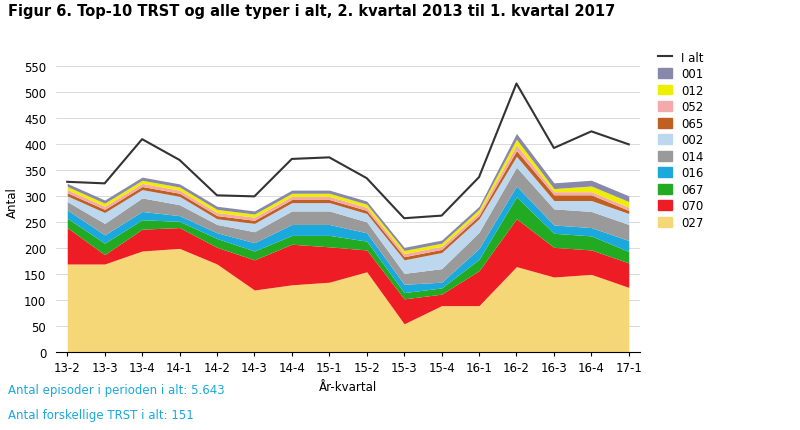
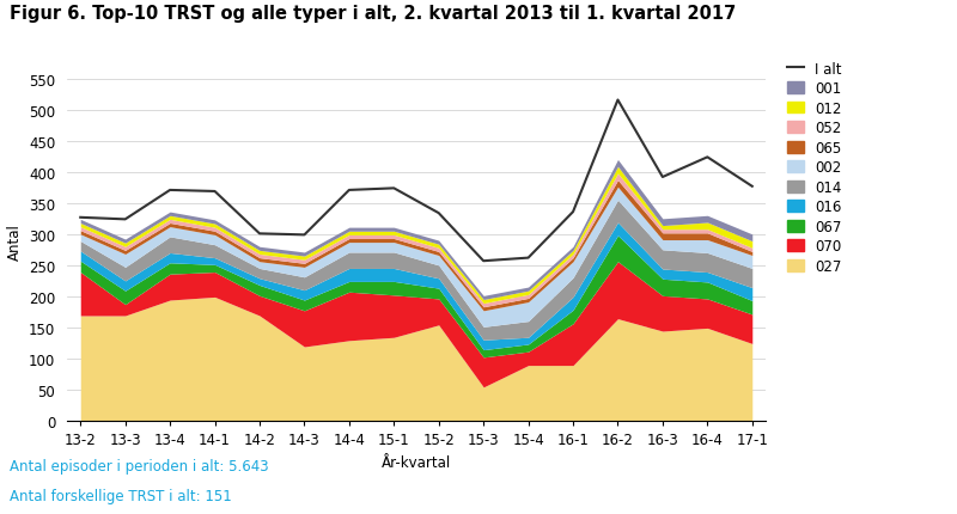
I alt/13-4: 410 -> 372
I alt/17-1: 400 -> 378
